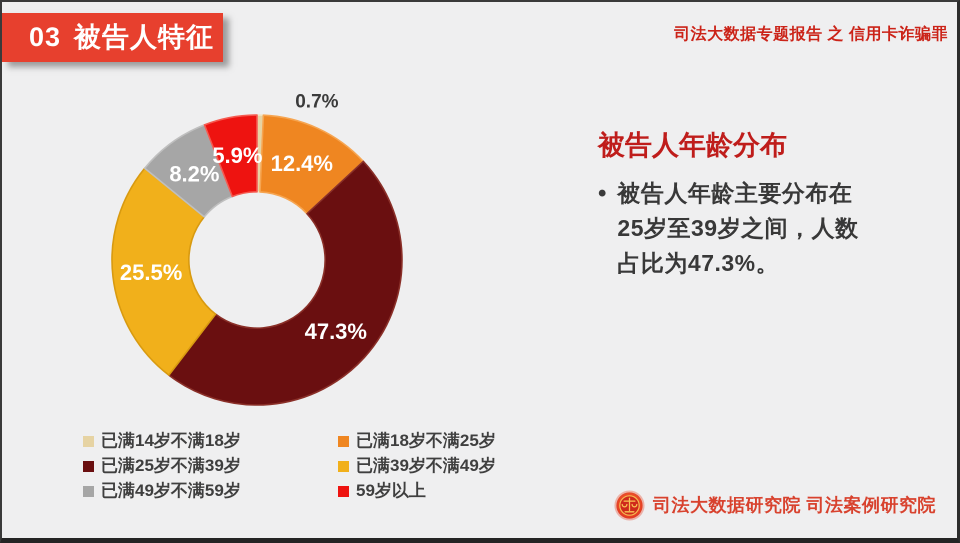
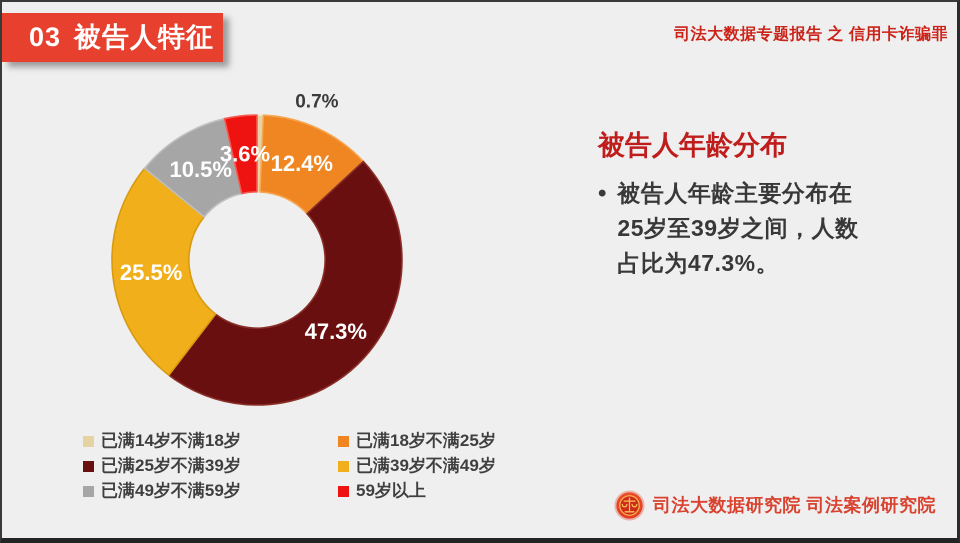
已满49岁不满59岁: 8.2% -> 10.5%
59岁以上: 5.9% -> 3.6%
